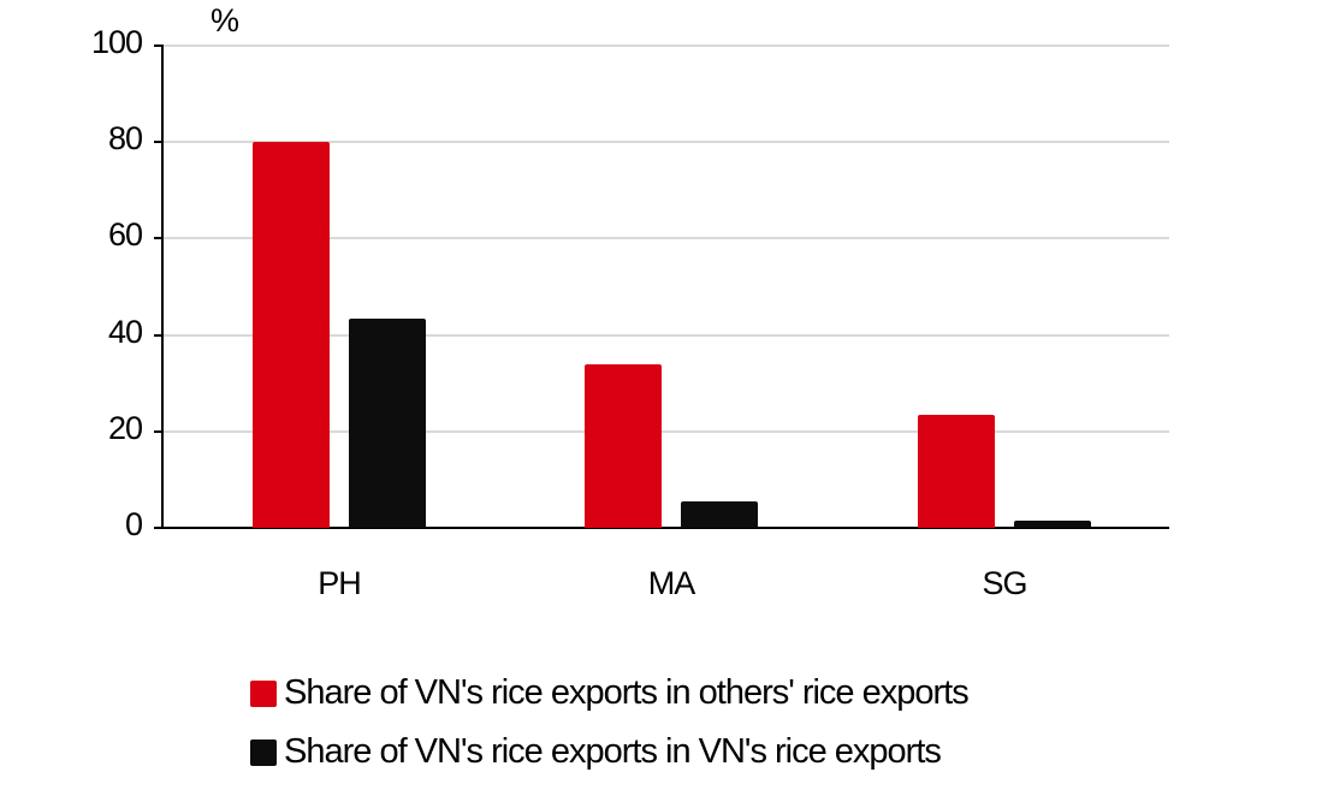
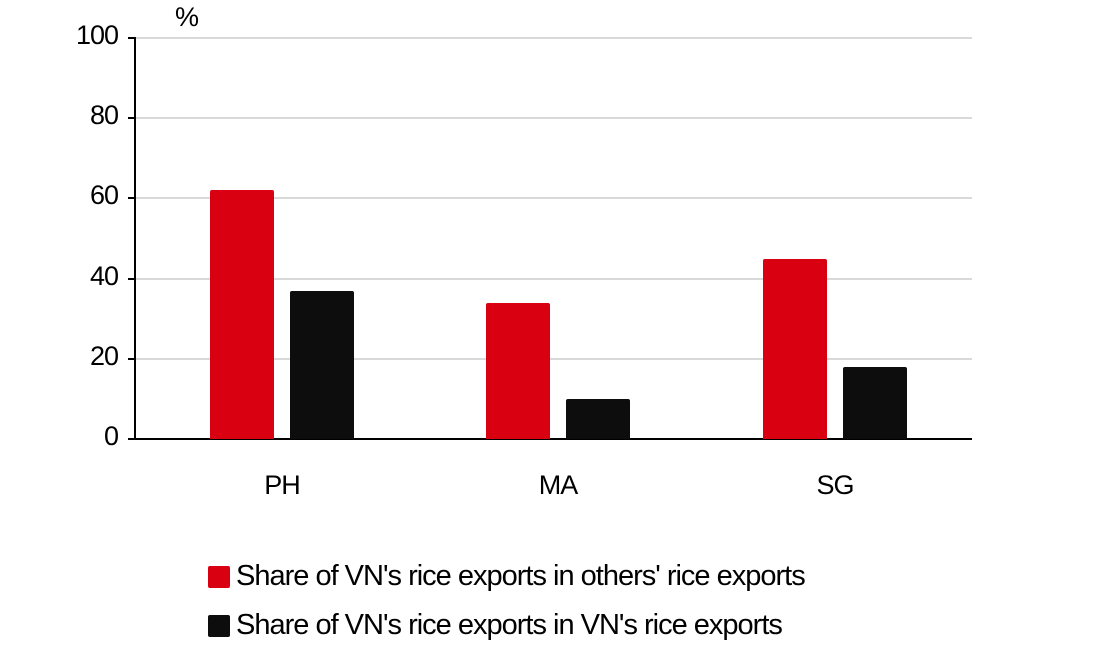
Share of VN's rice exports in others' rice exports/PH: 80 -> 62
Share of VN's rice exports in VN's rice exports/PH: 44 -> 37
Share of VN's rice exports in VN's rice exports/MA: 6 -> 10
Share of VN's rice exports in others' rice exports/SG: 24 -> 45
Share of VN's rice exports in VN's rice exports/SG: 2 -> 18
